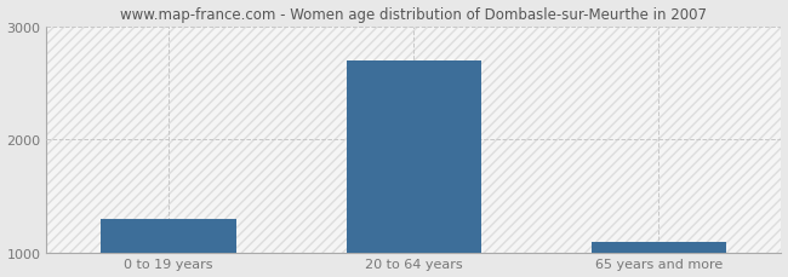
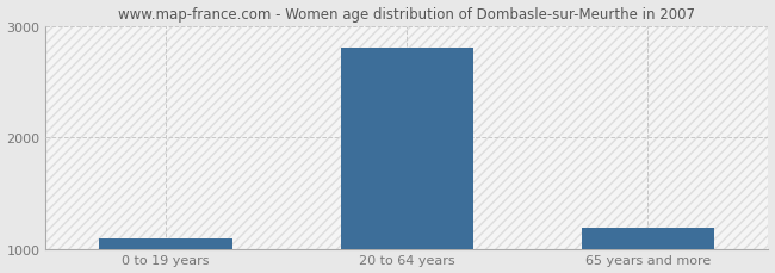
0 to 19 years: 1300 -> 1100
20 to 64 years: 2700 -> 2800
65 years and more: 1100 -> 1200
